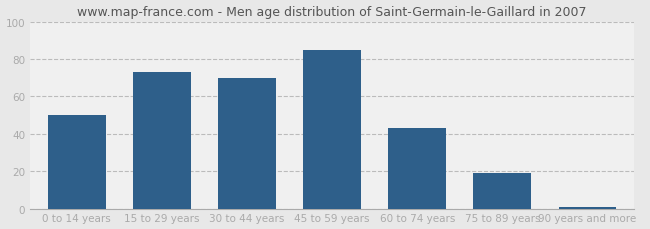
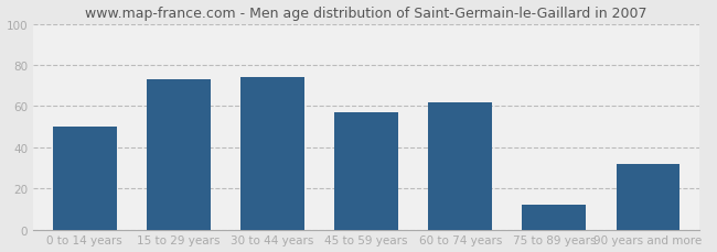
30 to 44 years: 70 -> 74
45 to 59 years: 85 -> 57
60 to 74 years: 43 -> 62
75 to 89 years: 19 -> 12
90 years and more: 1 -> 32
